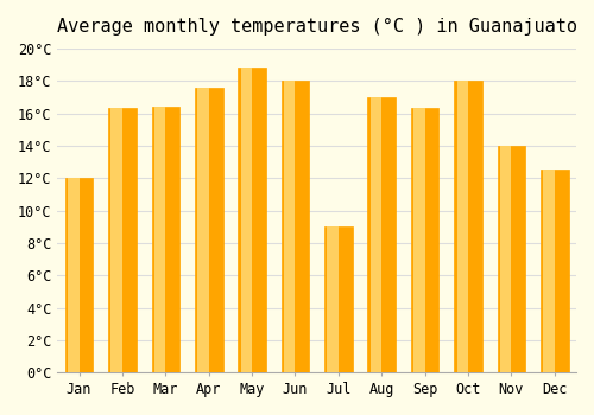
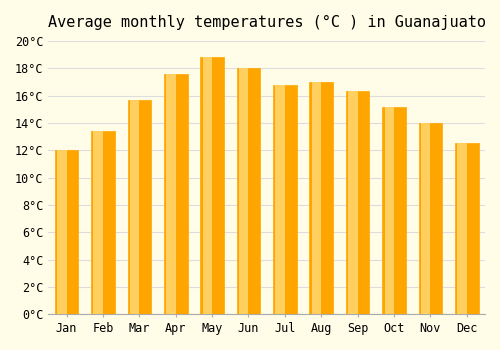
Feb: 16.3°C -> 13.4°C
Mar: 16.4°C -> 15.7°C
Jul: 9.0°C -> 16.8°C
Oct: 18.0°C -> 15.2°C
